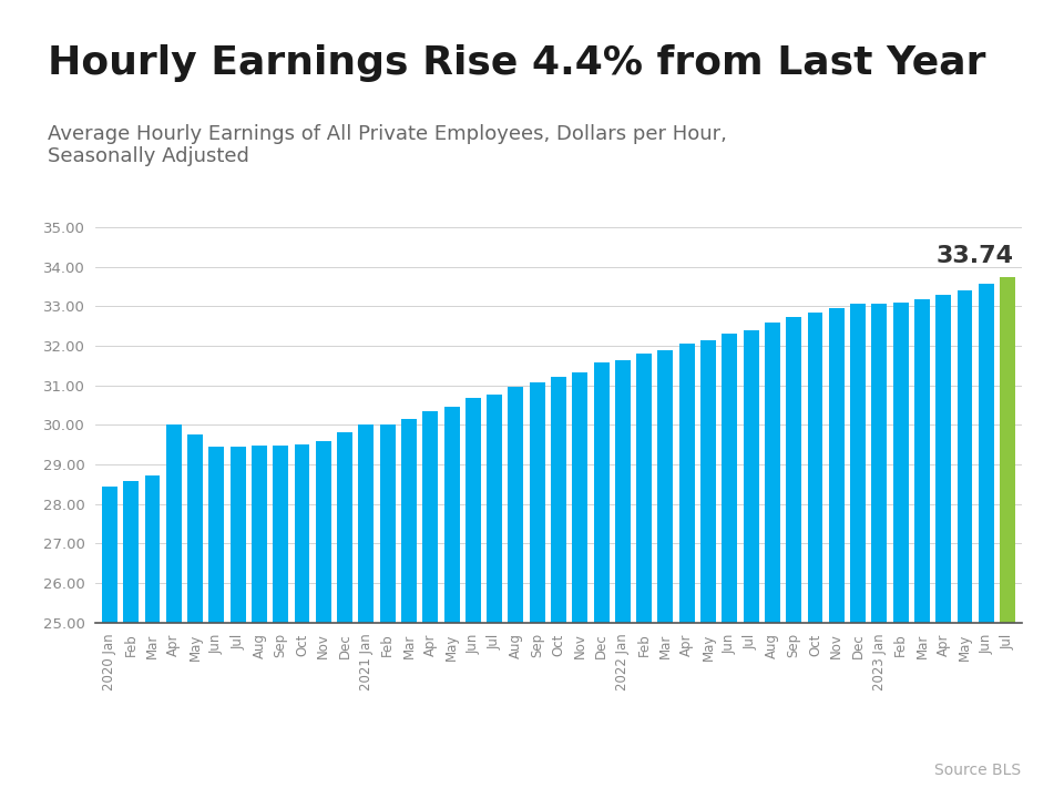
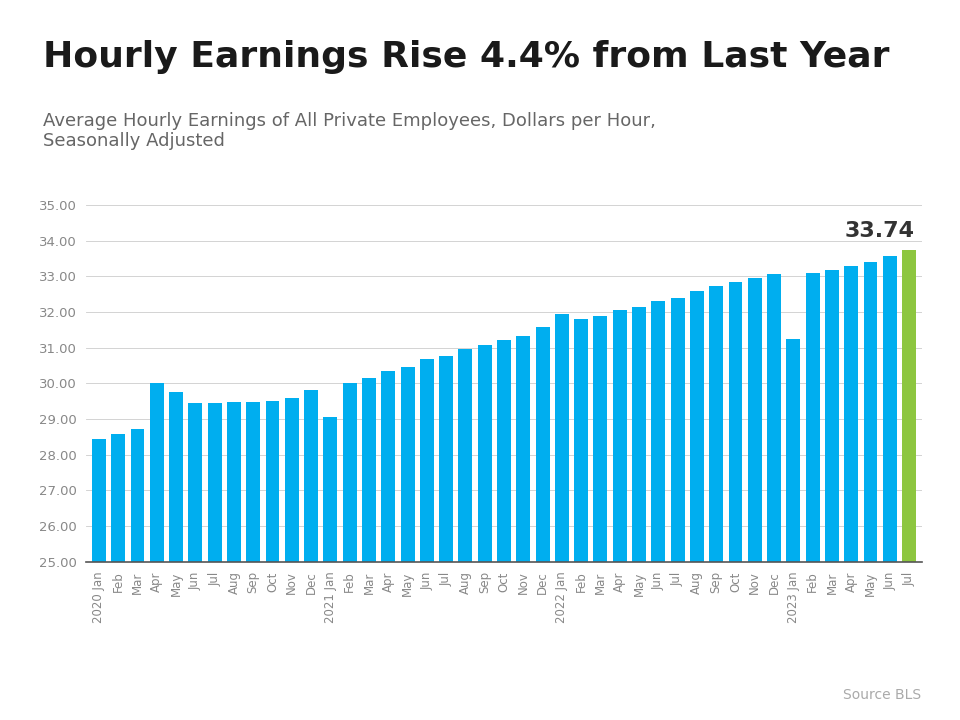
2021 Jan: 30.00 -> 29.05
2022 Jan: 31.63 -> 31.95
2023 Jan: 33.06 -> 31.25
